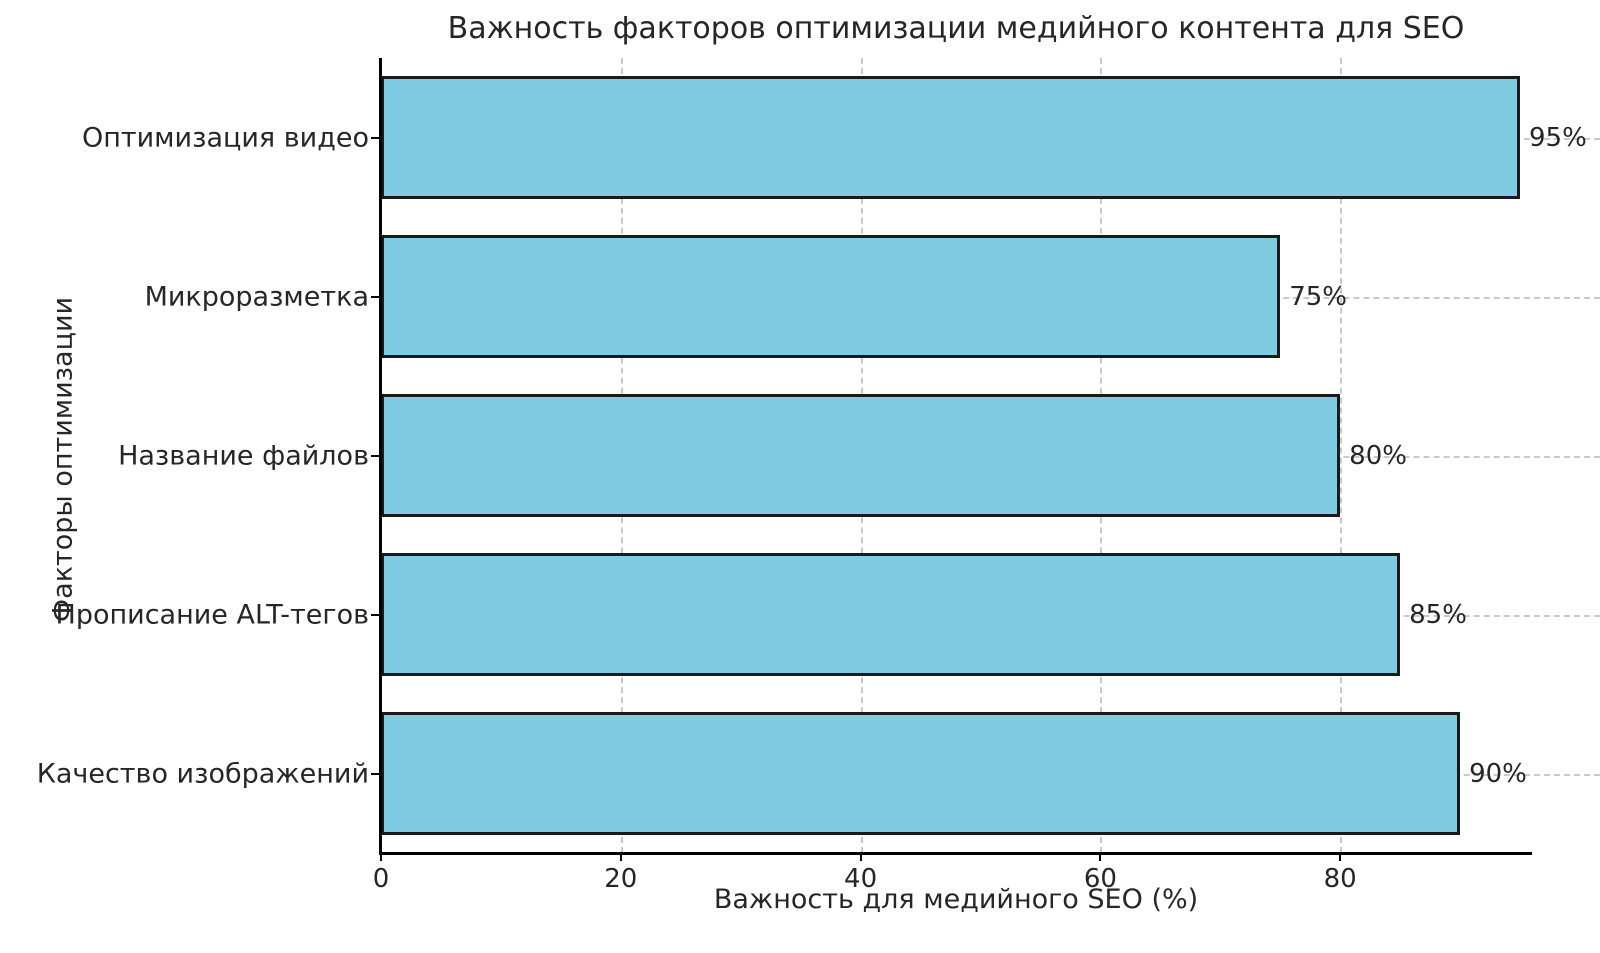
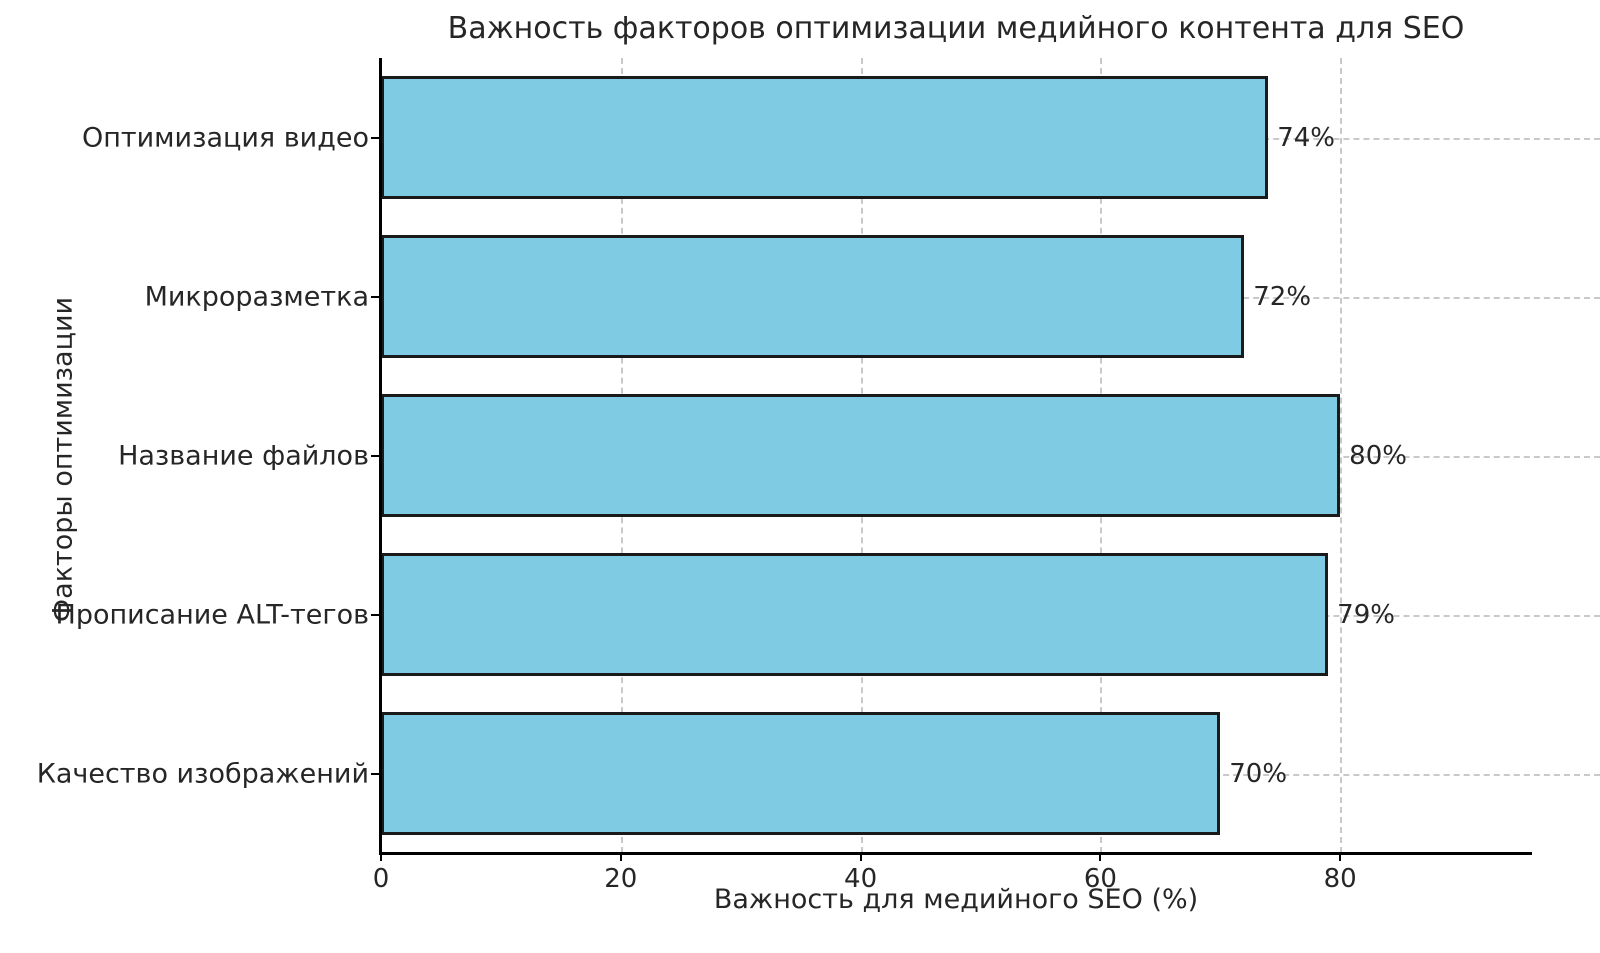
Качество изображений: 90% -> 70%
Прописание ALT-тегов: 85% -> 79%
Микроразметка: 75% -> 72%
Оптимизация видео: 95% -> 74%
